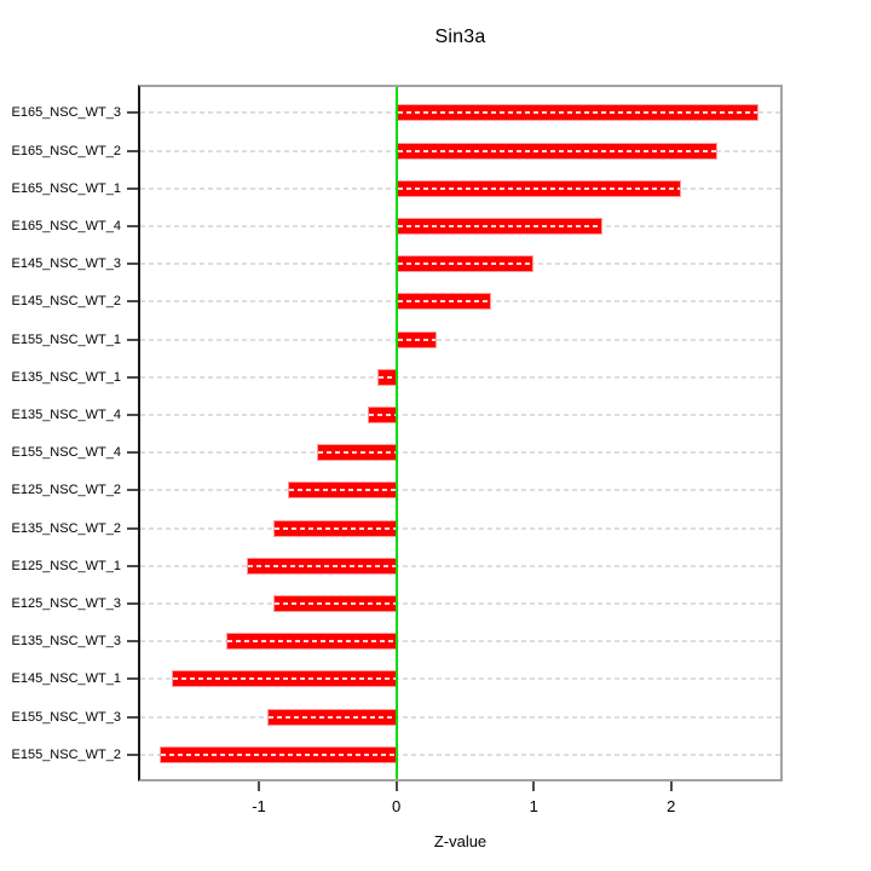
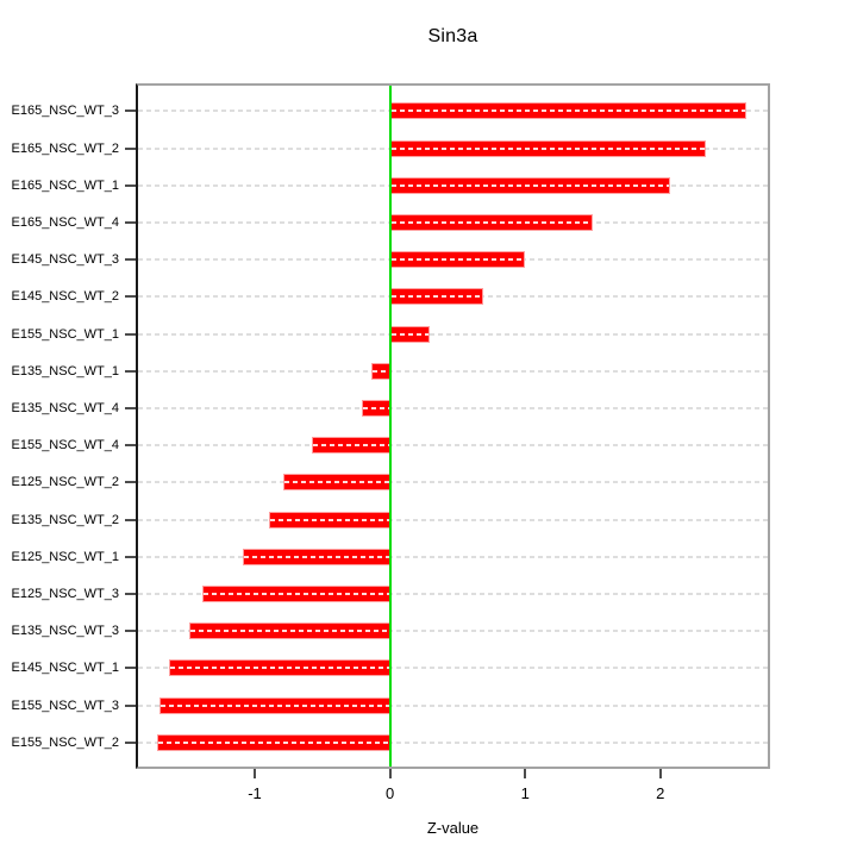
E125_NSC_WT_3: -0.89 -> -1.39
E135_NSC_WT_3: -1.24 -> -1.48
E155_NSC_WT_3: -0.94 -> -1.70
